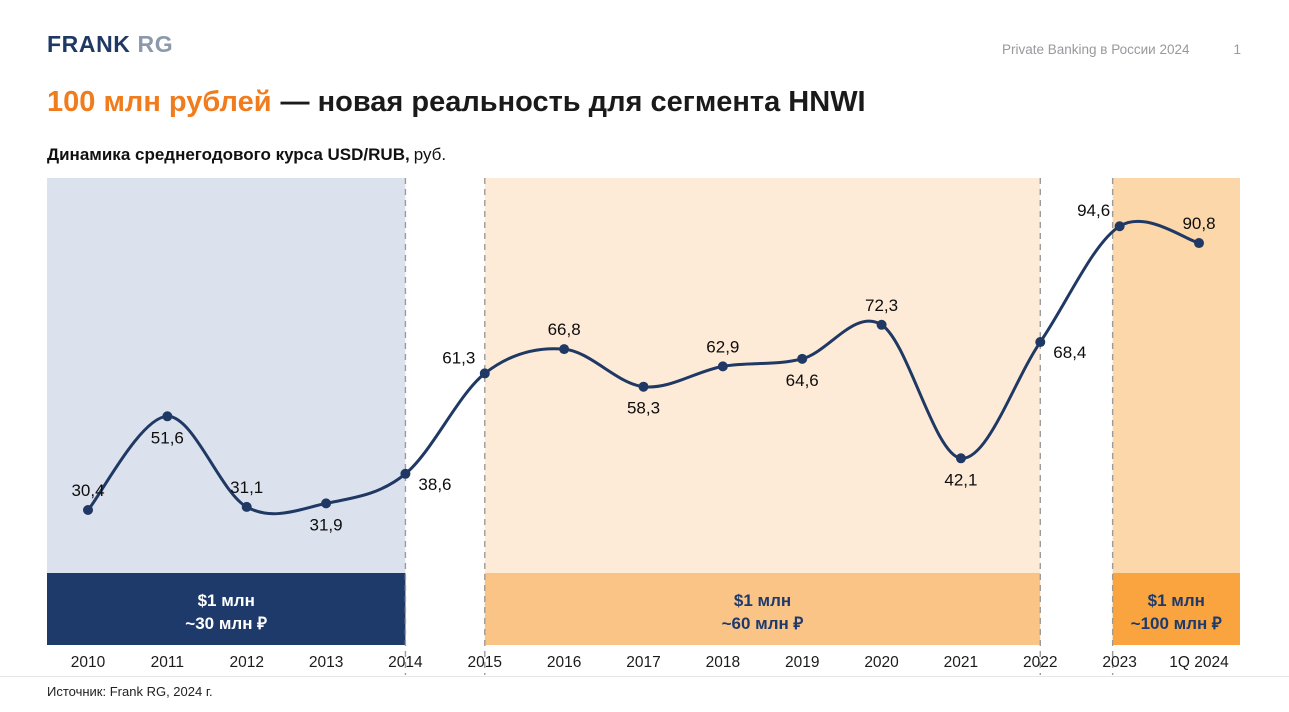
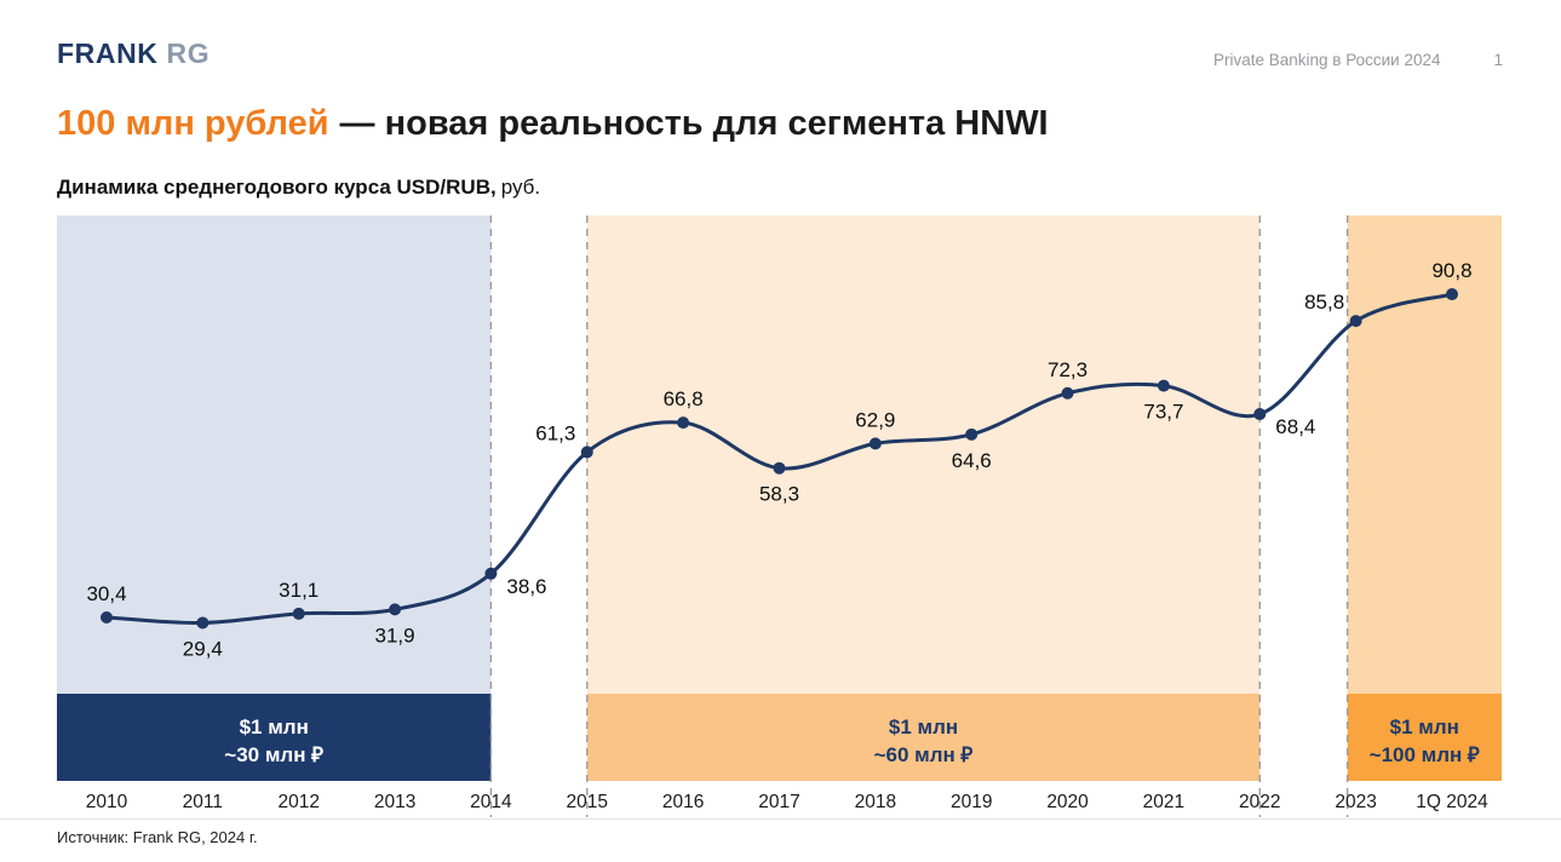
2011: 51,6 -> 29,4
2021: 42,1 -> 73,7
2023: 94,6 -> 85,8
